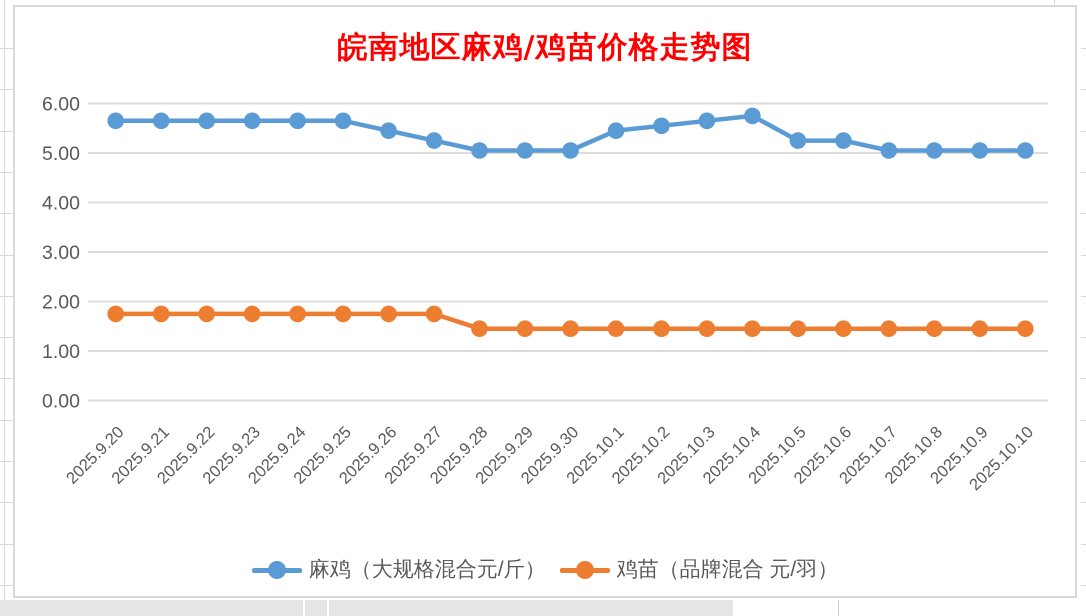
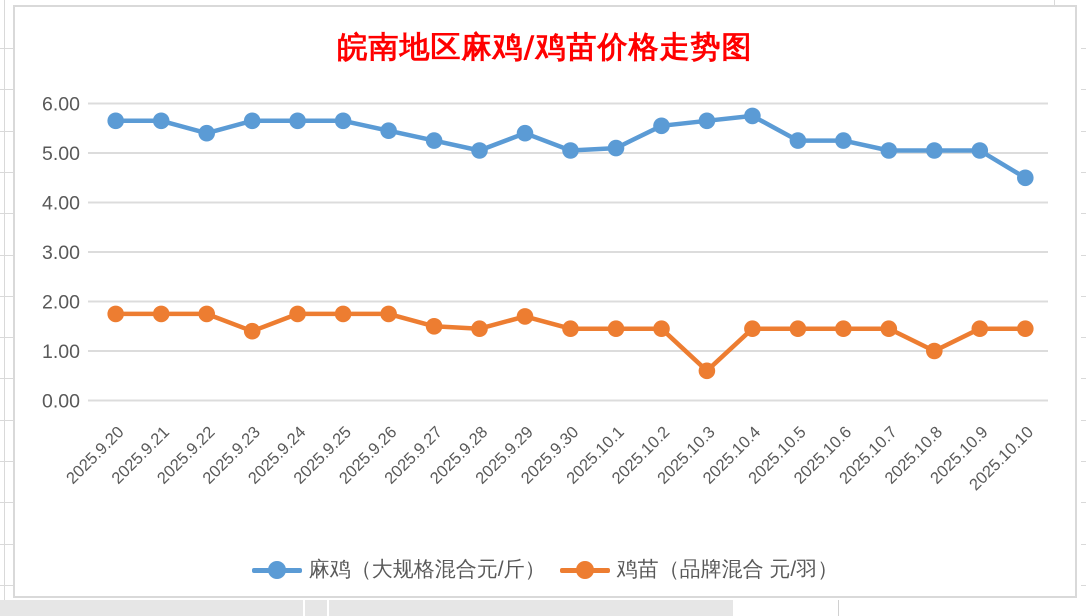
麻鸡（大规格混合元/斤）/2025.9.22: 5.7 -> 5.4
鸡苗（品牌混合 元/羽）/2025.9.23: 1.8 -> 1.4
鸡苗（品牌混合 元/羽）/2025.9.27: 1.8 -> 1.5
麻鸡（大规格混合元/斤）/2025.9.29: 5.0 -> 5.4
鸡苗（品牌混合 元/羽）/2025.9.29: 1.4 -> 1.7
麻鸡（大规格混合元/斤）/2025.10.1: 5.5 -> 5.1
鸡苗（品牌混合 元/羽）/2025.10.3: 1.4 -> 0.6
鸡苗（品牌混合 元/羽）/2025.10.8: 1.4 -> 1.0
麻鸡（大规格混合元/斤）/2025.10.10: 5.0 -> 4.5
